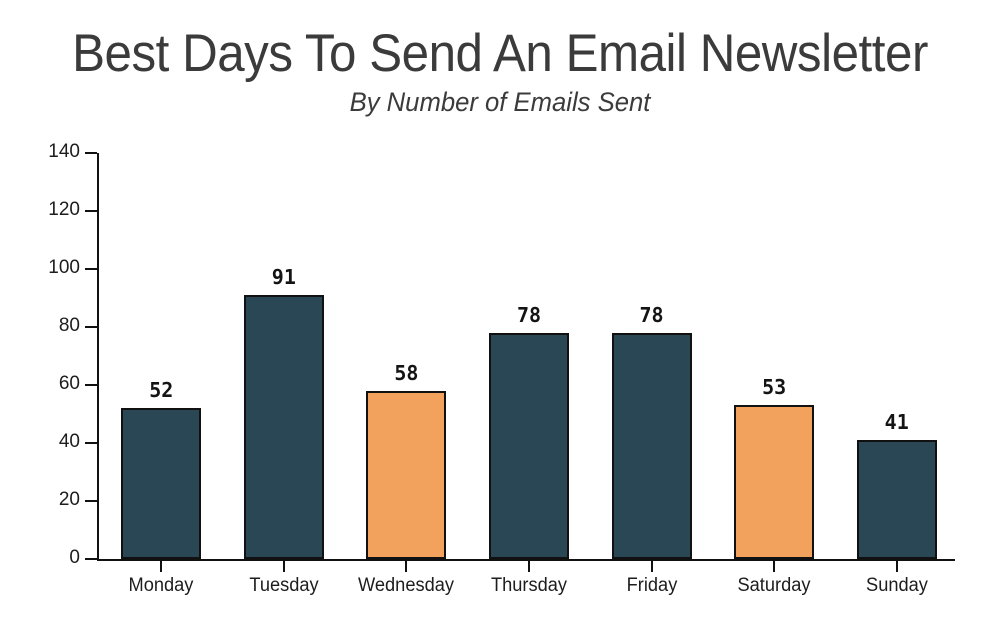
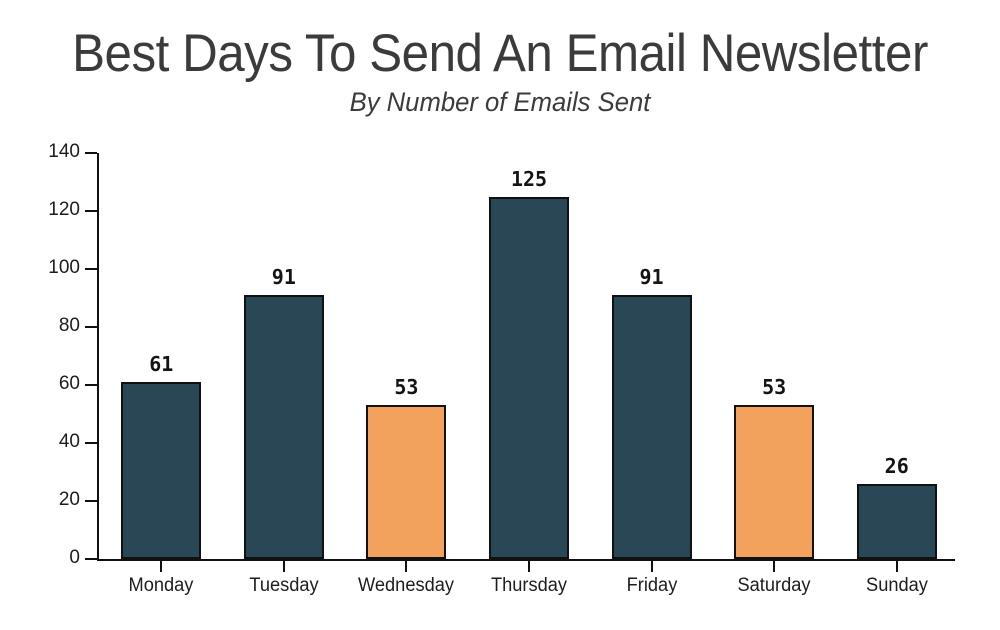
Monday: 52 -> 61
Wednesday: 58 -> 53
Thursday: 78 -> 125
Friday: 78 -> 91
Sunday: 41 -> 26
